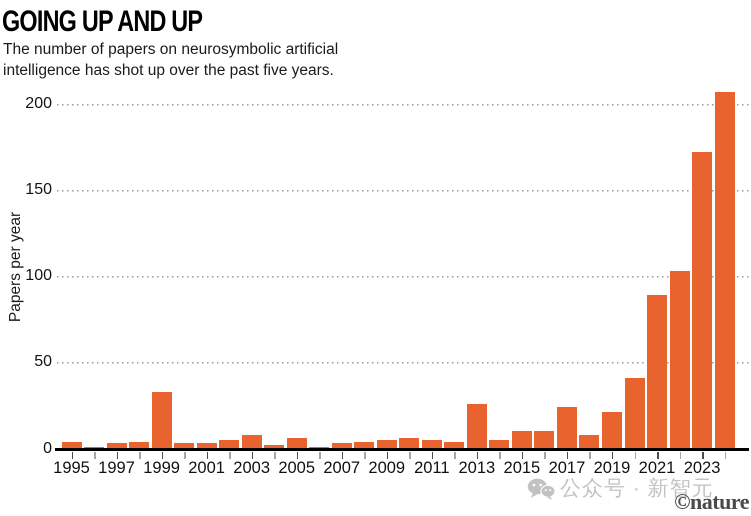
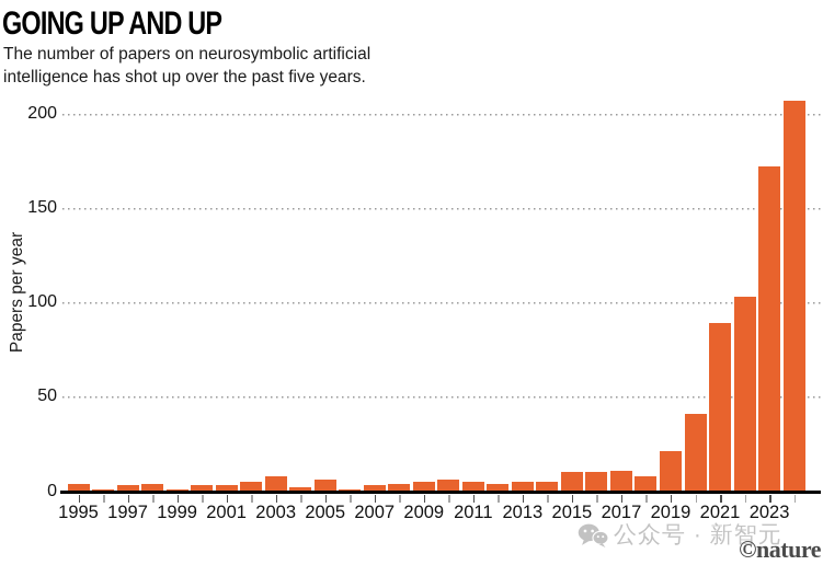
1999: 33 -> 1
2013: 26 -> 5
2017: 24 -> 11
